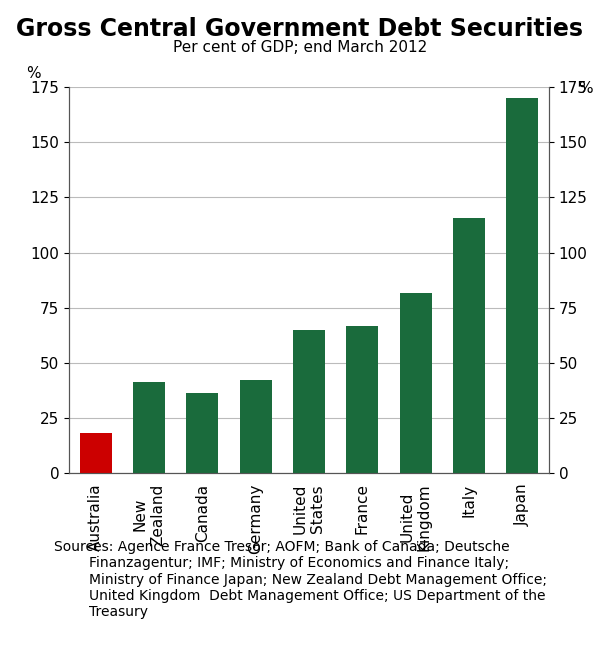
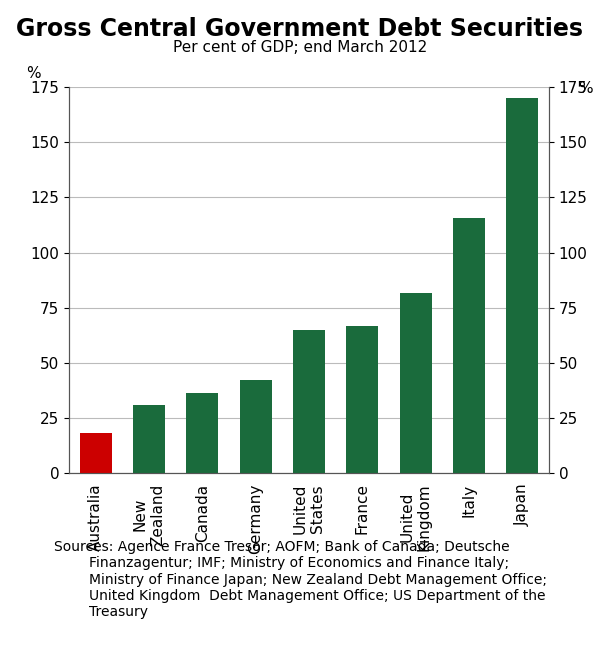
New Zealand: 41.5 -> 31.0
